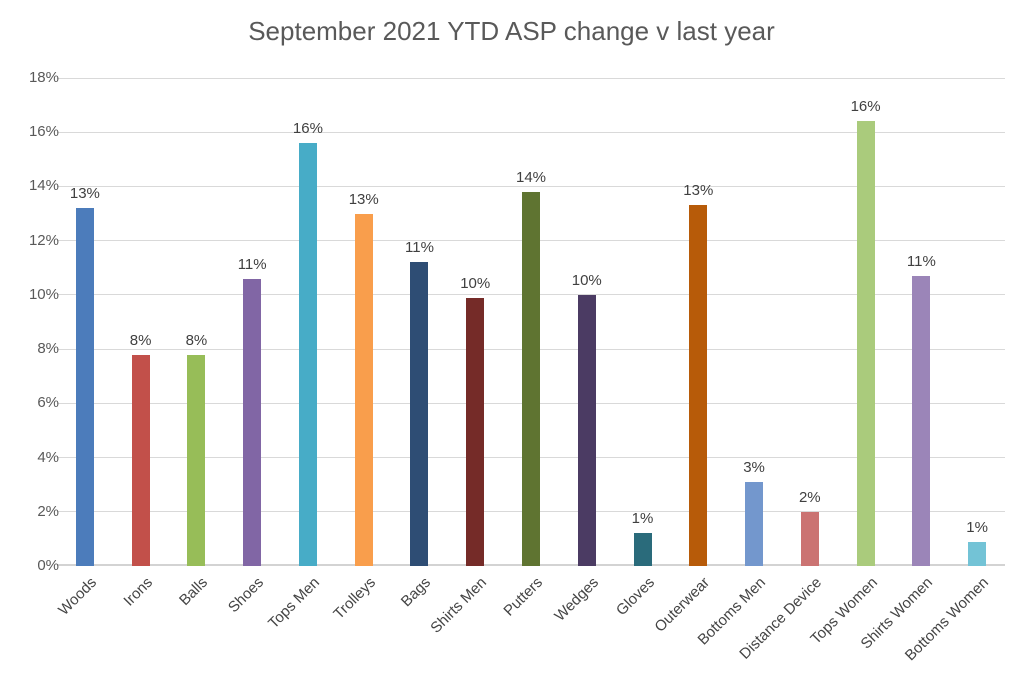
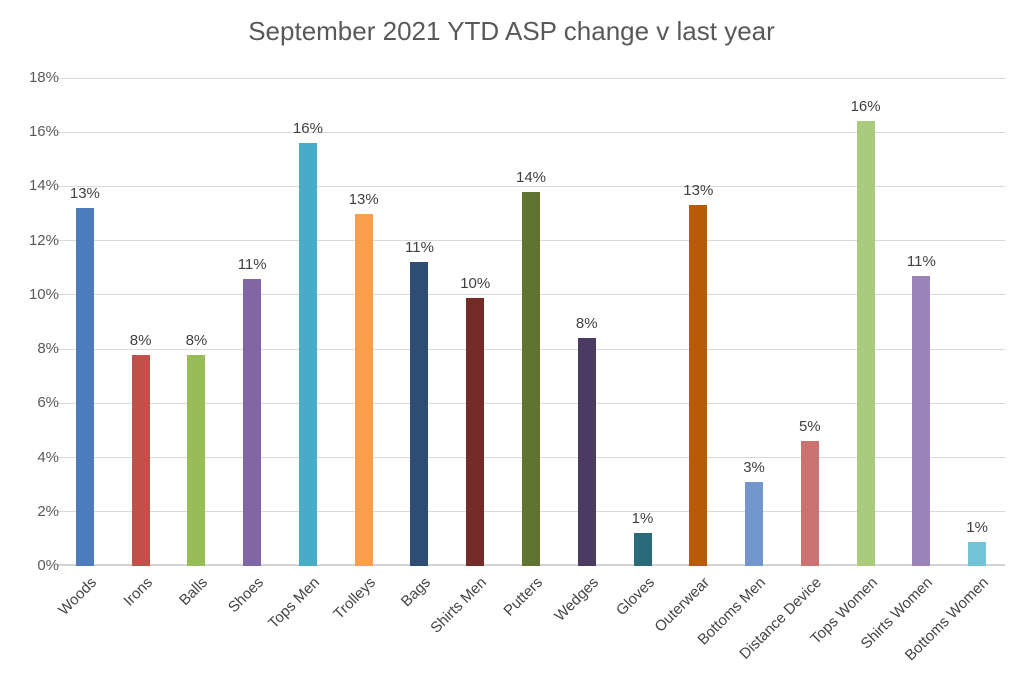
Wedges: 10% -> 8%
Distance Device: 2% -> 5%
